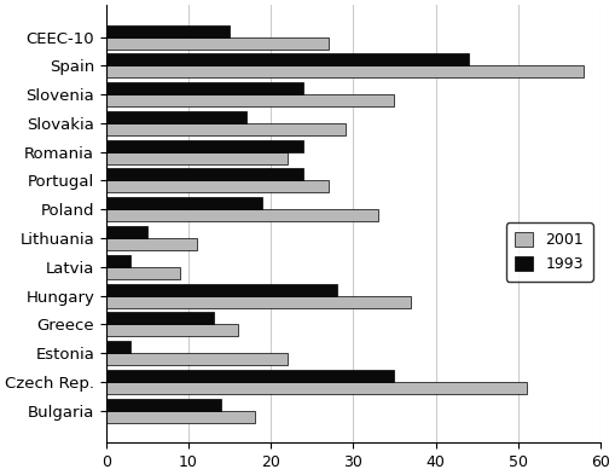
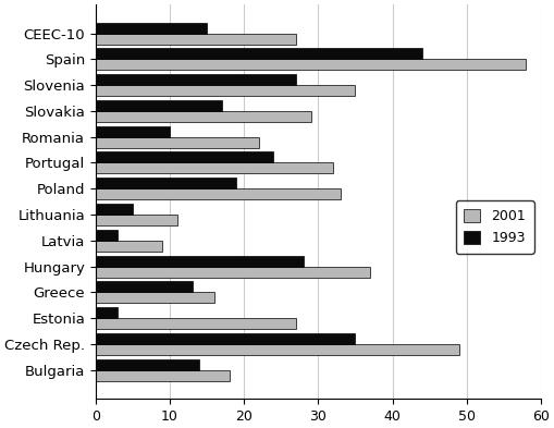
1993/Slovenia: 24 -> 27
1993/Romania: 24 -> 10
2001/Portugal: 27 -> 32
2001/Estonia: 22 -> 27
2001/Czech Rep.: 51 -> 49
